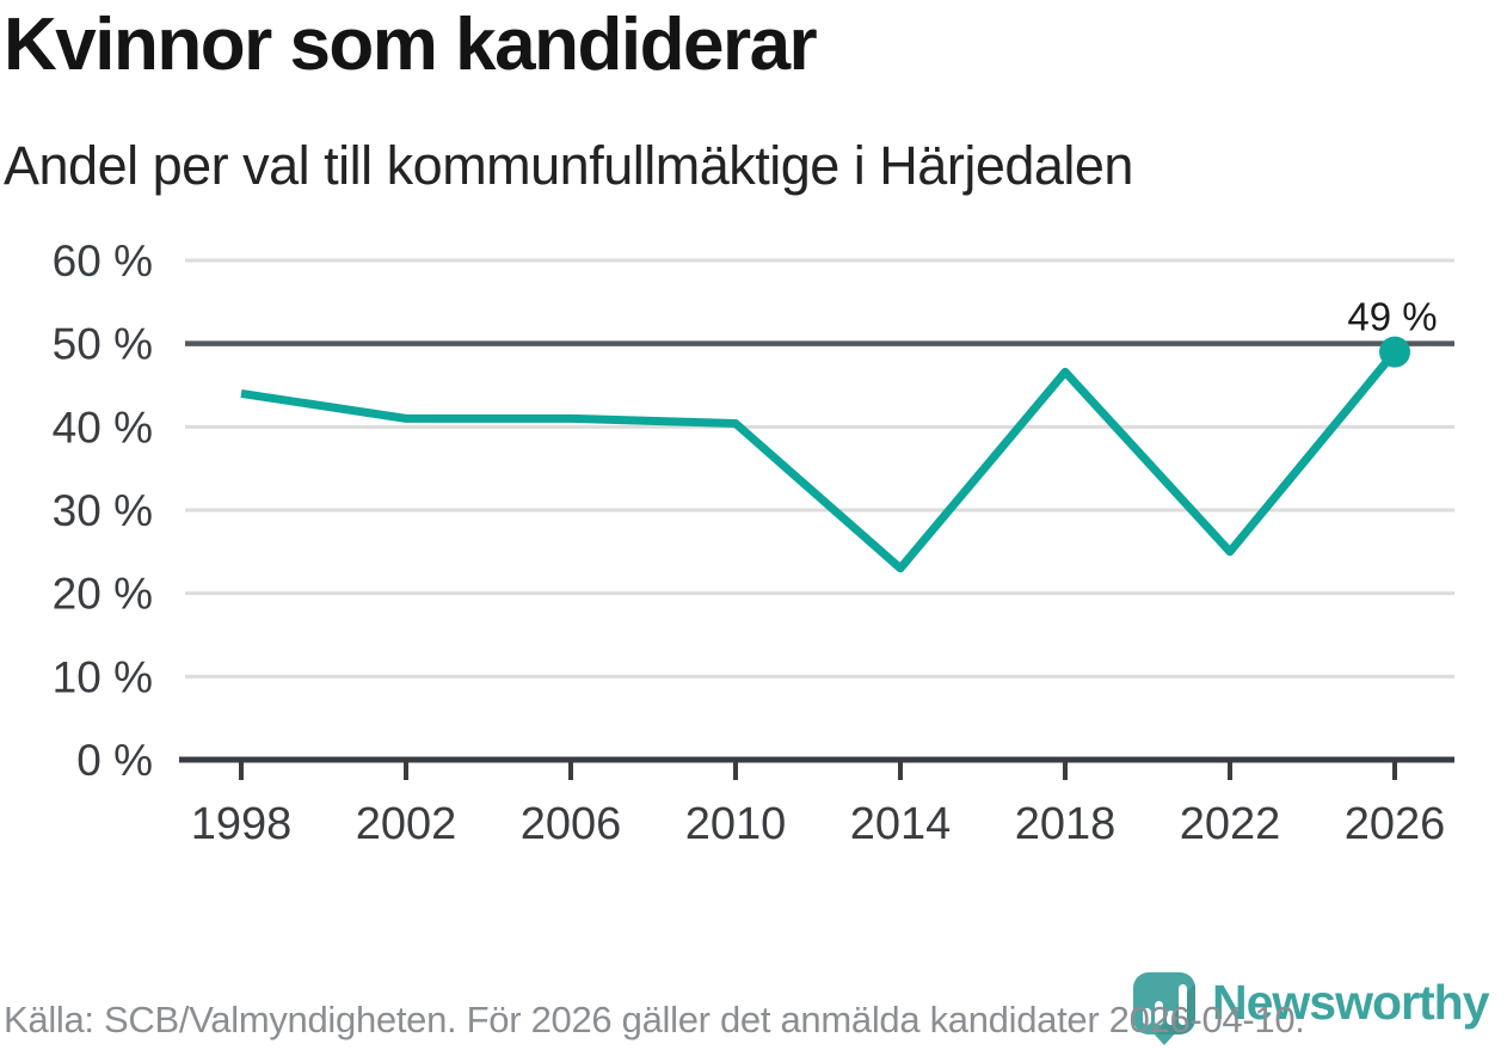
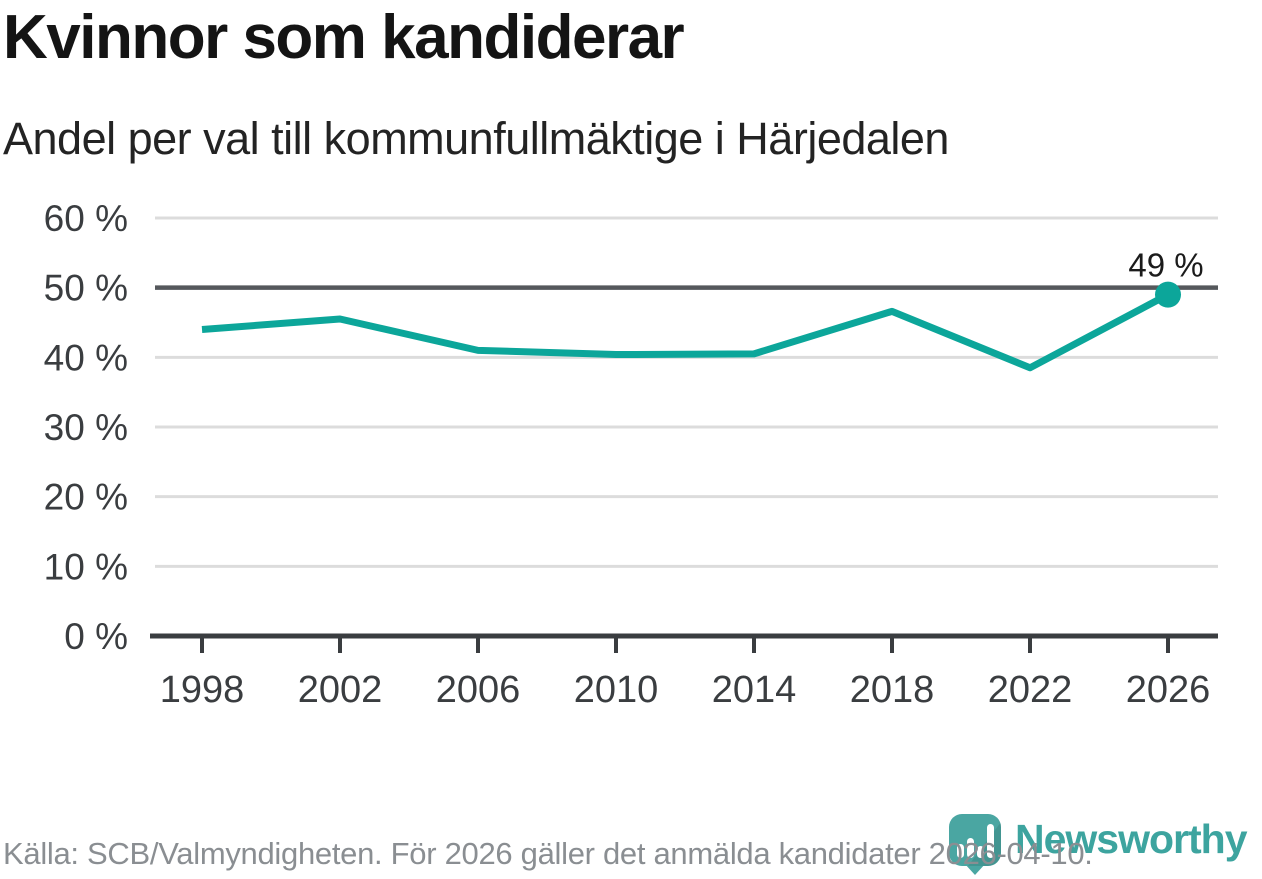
2002: 41% -> 46%
2014: 23% -> 40%
2022: 25% -> 38%
